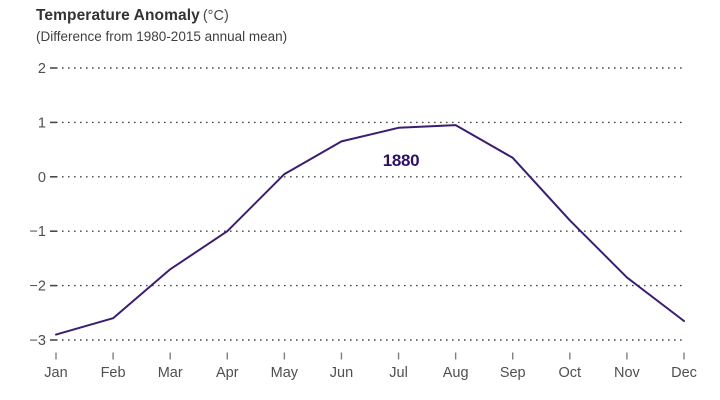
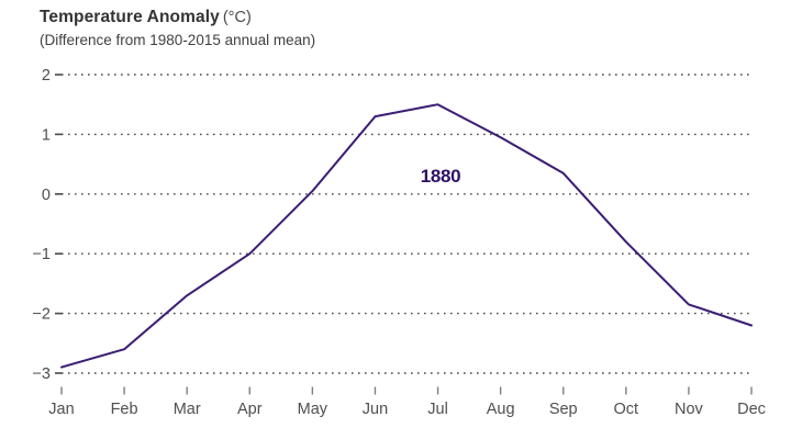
Jun: 0.7 -> 1.3
Jul: 0.9 -> 1.5
Dec: -2.6 -> -2.2
